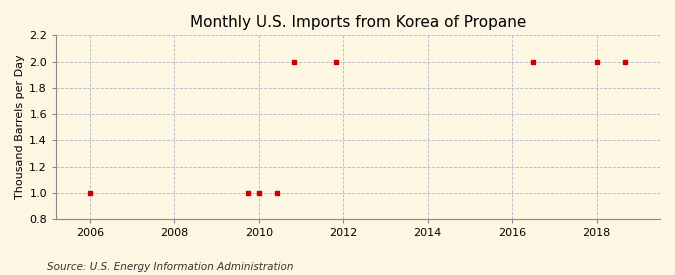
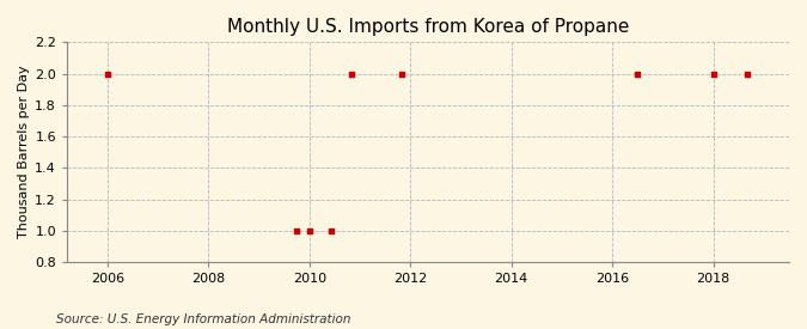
2006: 1 -> 2
